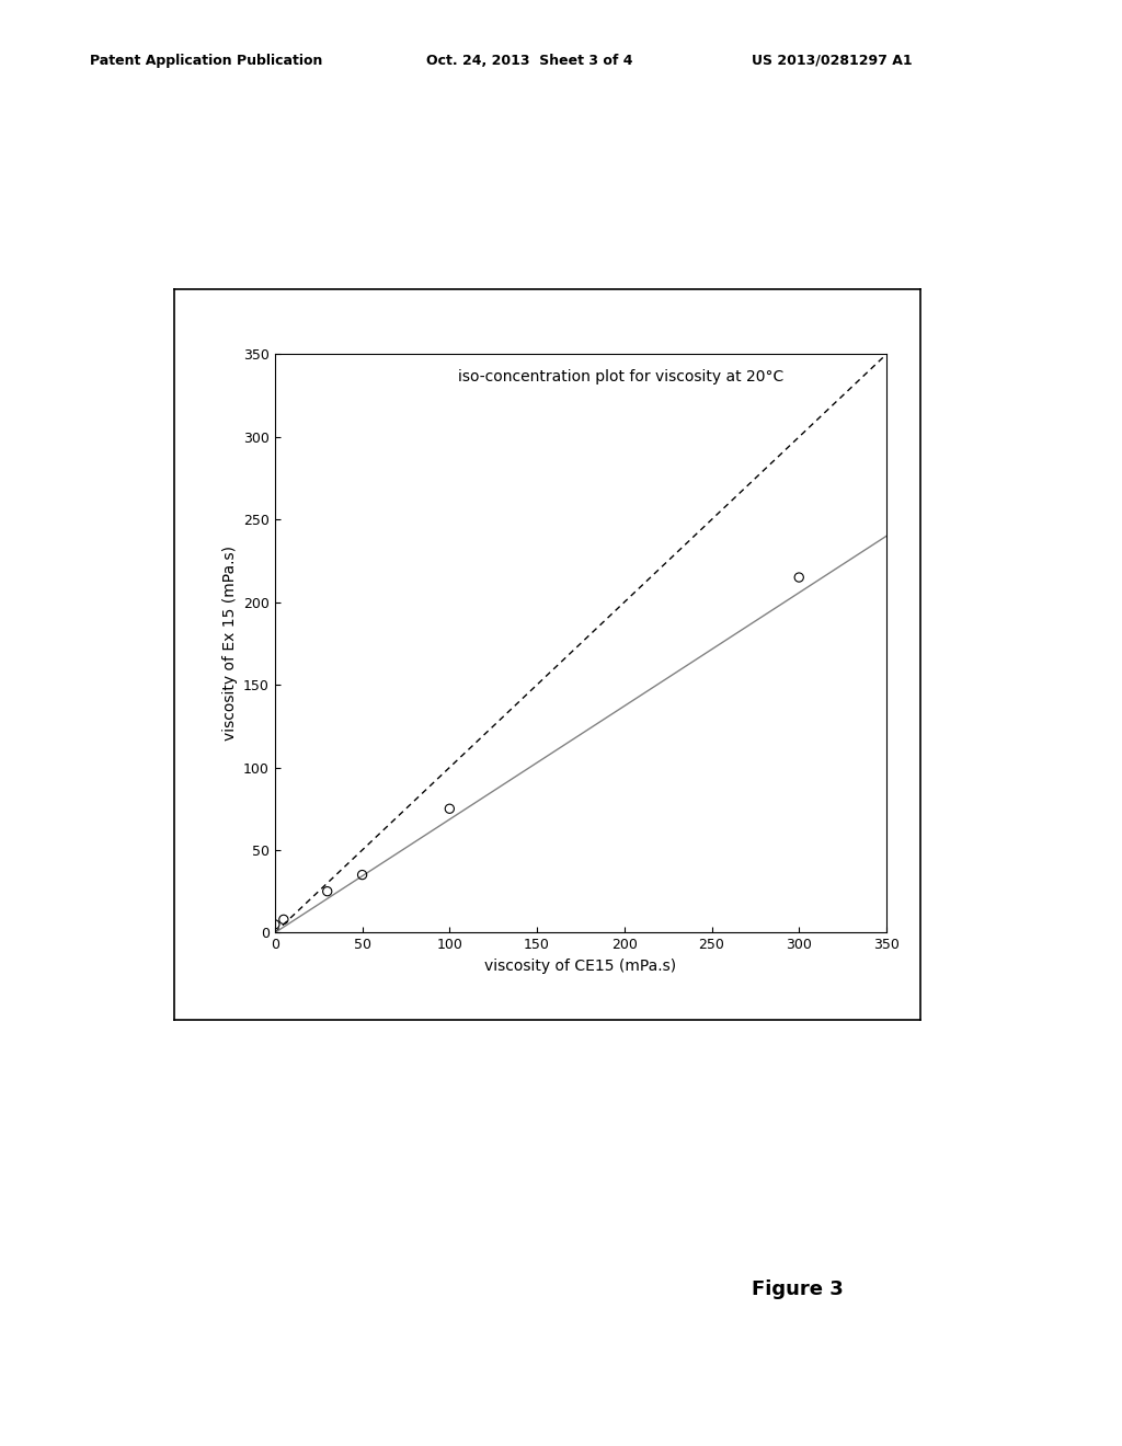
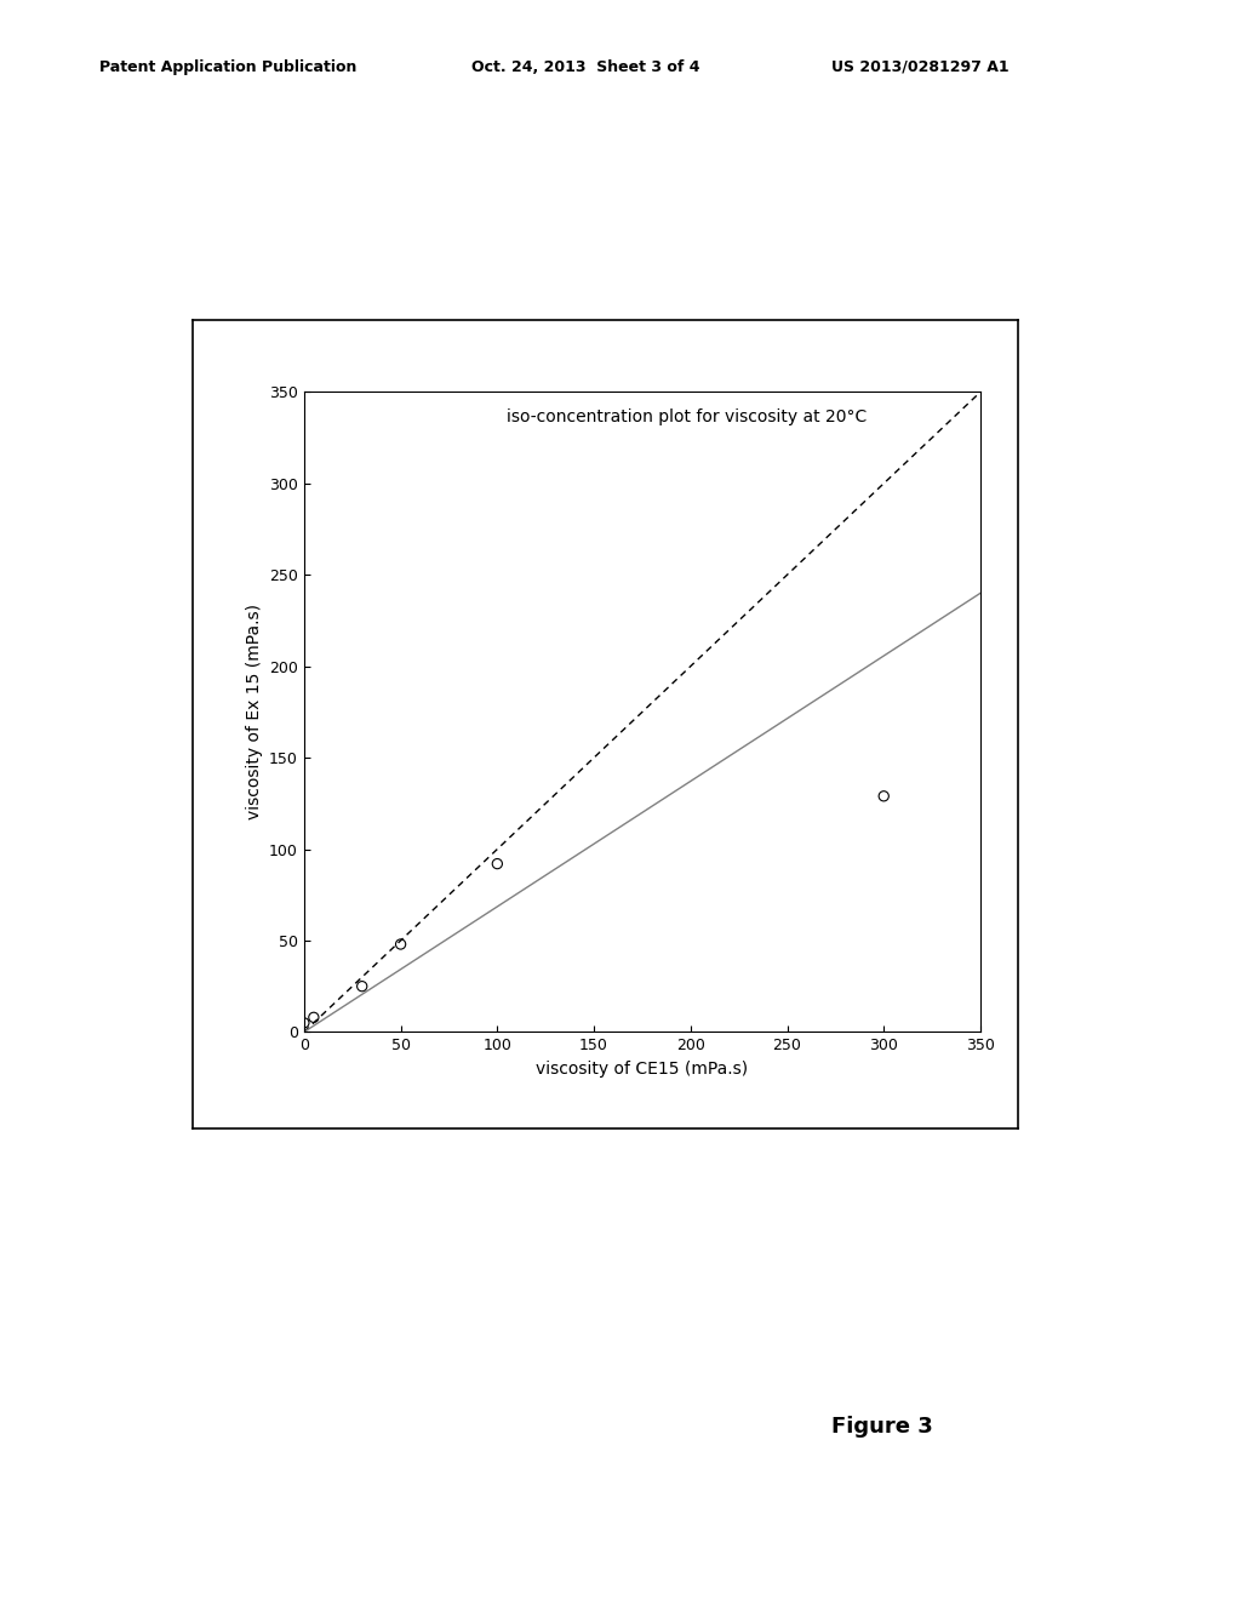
50: 35 -> 48
100: 75 -> 92
300: 215 -> 129
